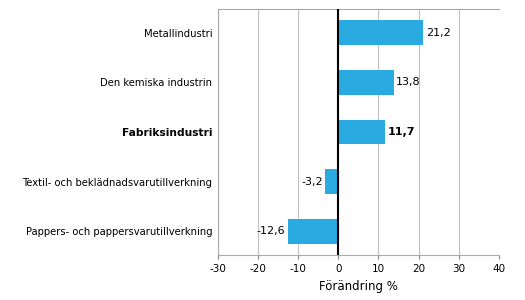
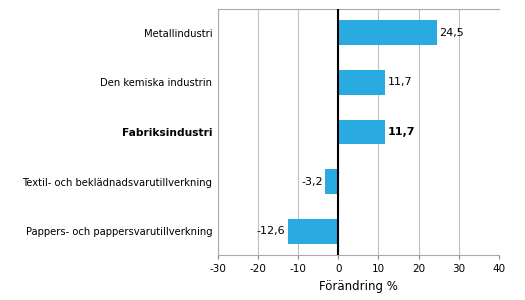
Metallindustri: 21,2 -> 24,5
Den kemiska industrin: 13,8 -> 11,7
